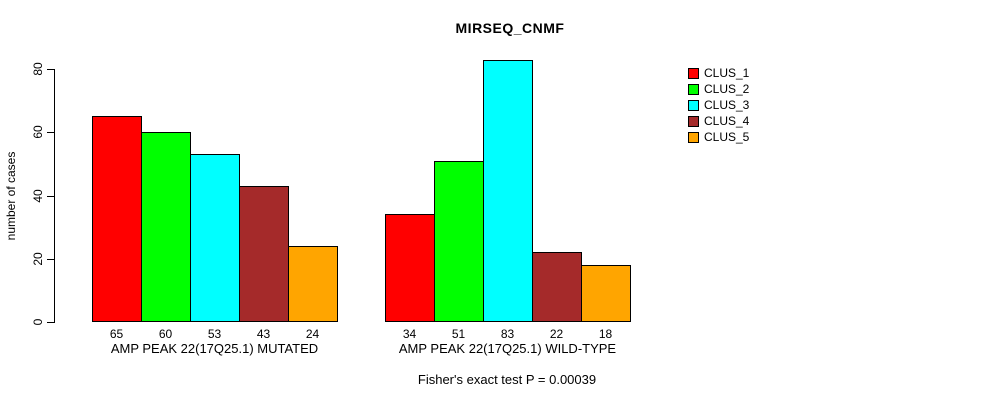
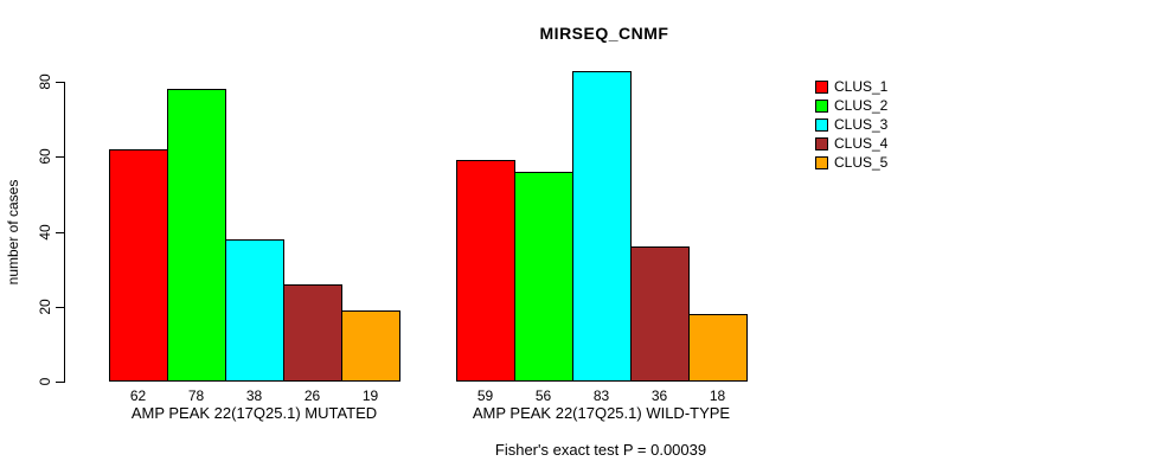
CLUS_1/AMP PEAK 22(17Q25.1) MUTATED: 65 -> 62
CLUS_2/AMP PEAK 22(17Q25.1) MUTATED: 60 -> 78
CLUS_3/AMP PEAK 22(17Q25.1) MUTATED: 53 -> 38
CLUS_4/AMP PEAK 22(17Q25.1) MUTATED: 43 -> 26
CLUS_5/AMP PEAK 22(17Q25.1) MUTATED: 24 -> 19
CLUS_1/AMP PEAK 22(17Q25.1) WILD-TYPE: 34 -> 59
CLUS_2/AMP PEAK 22(17Q25.1) WILD-TYPE: 51 -> 56
CLUS_4/AMP PEAK 22(17Q25.1) WILD-TYPE: 22 -> 36
